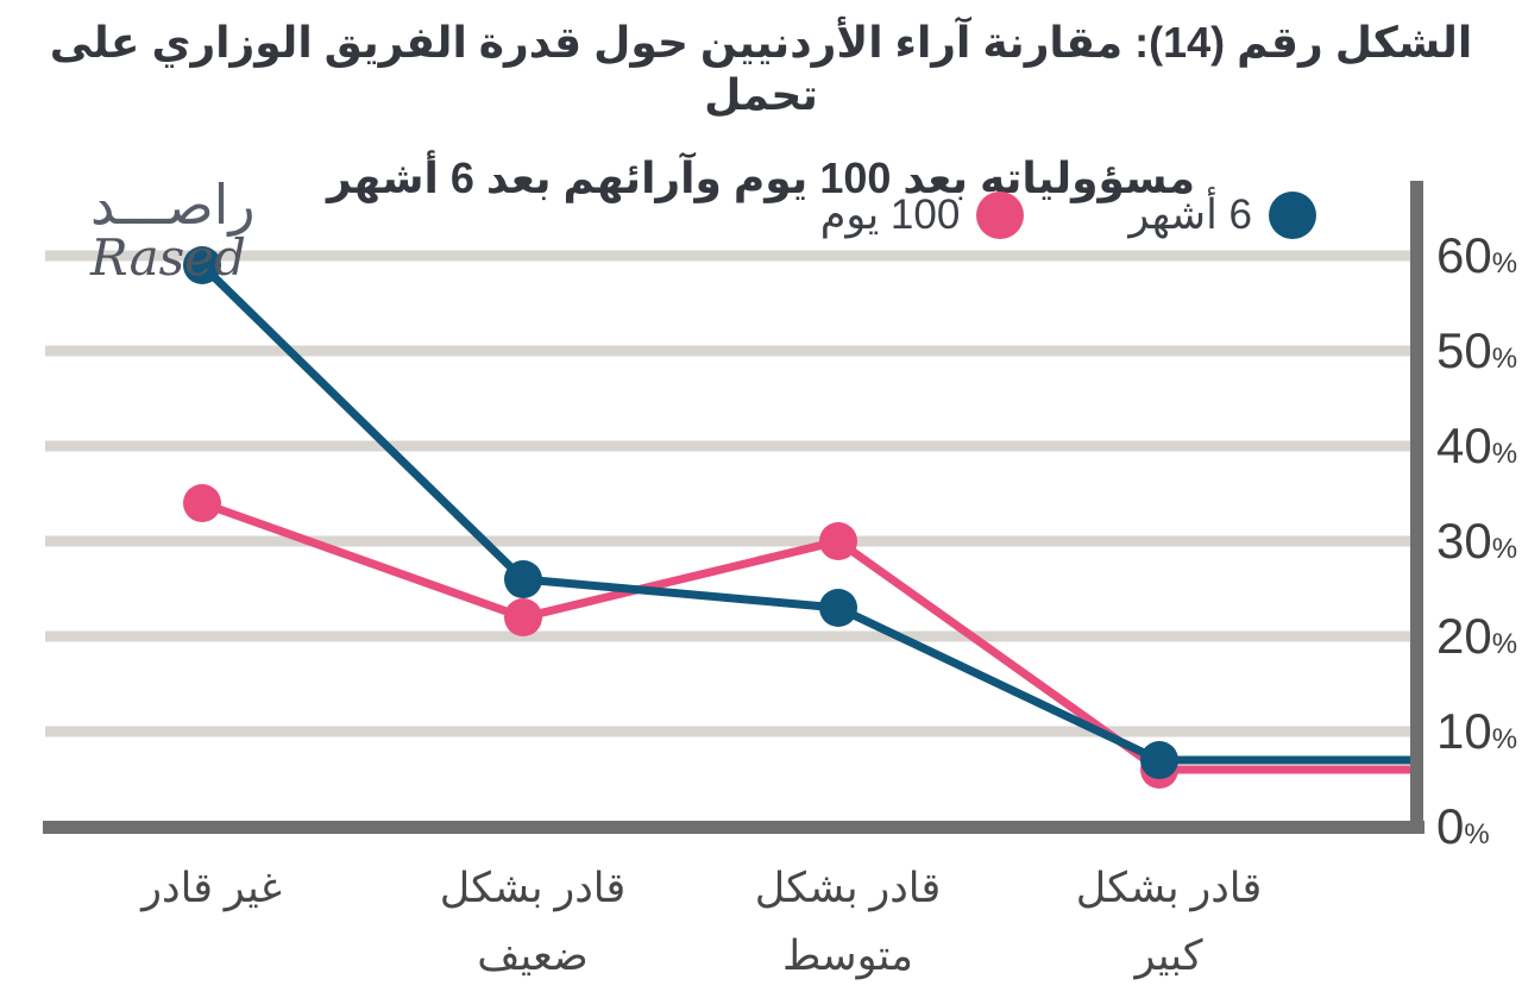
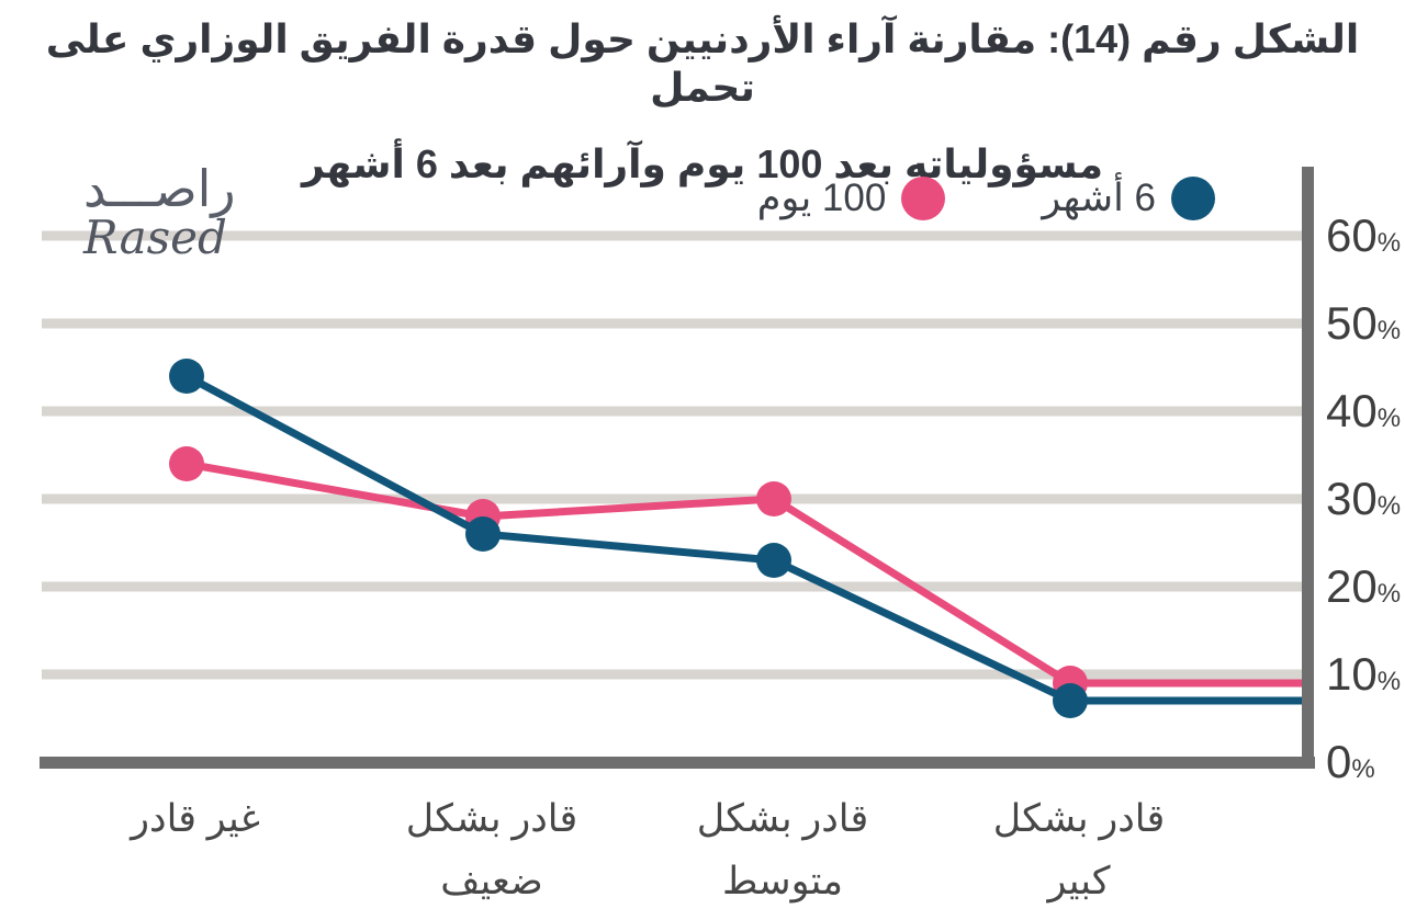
6 أشهر/غير قادر: 59 -> 44
100 يوم/قادر بشكل ضعيف: 22 -> 28
100 يوم/قادر بشكل كبير: 6 -> 9
